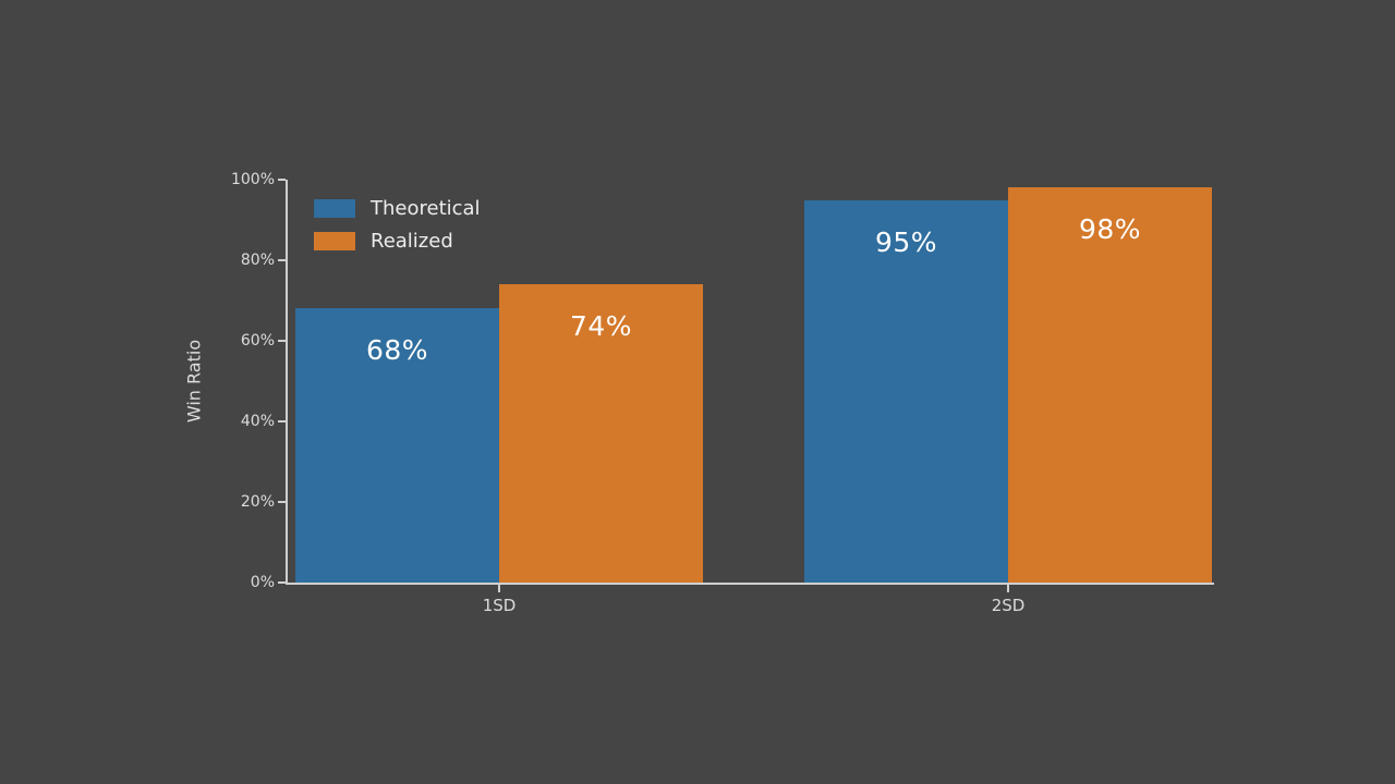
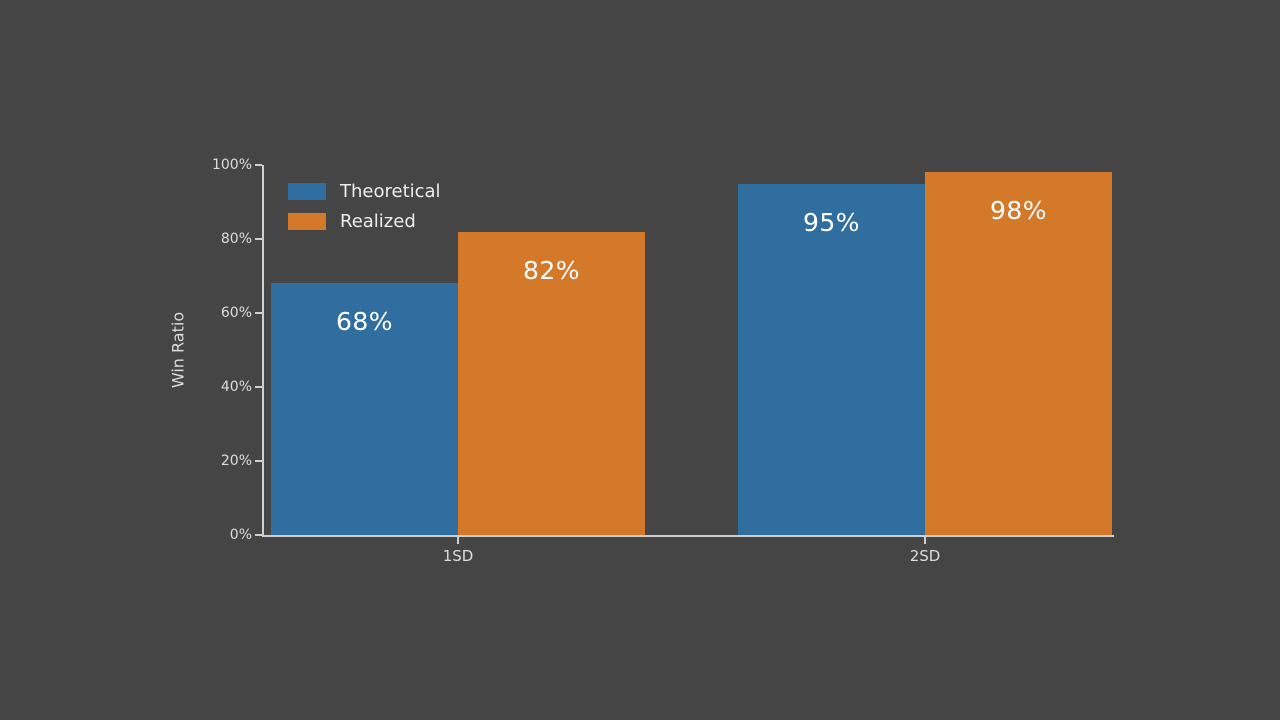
Realized/1SD: 74% -> 82%
